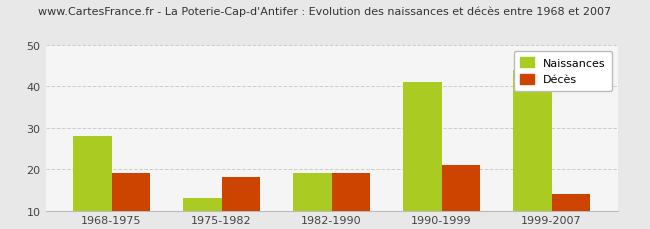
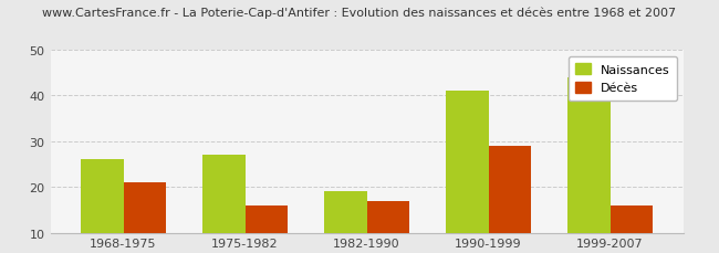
Naissances/1968-1975: 28 -> 26
Décès/1968-1975: 19 -> 21
Naissances/1975-1982: 13 -> 27
Décès/1975-1982: 18 -> 16
Décès/1982-1990: 19 -> 17
Décès/1990-1999: 21 -> 29
Décès/1999-2007: 14 -> 16
